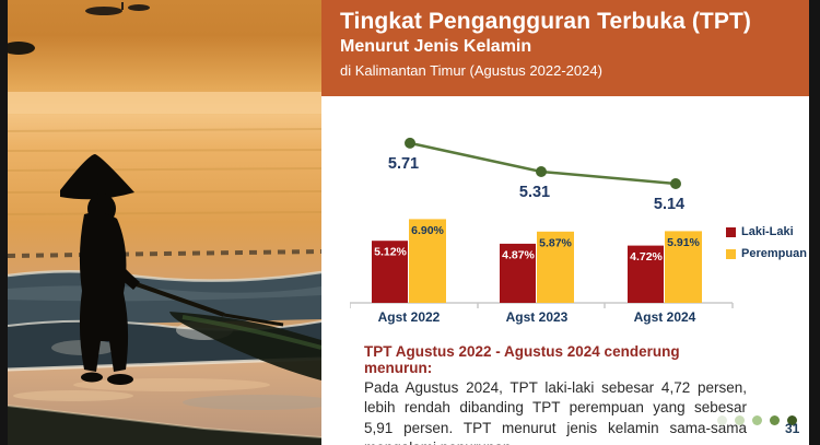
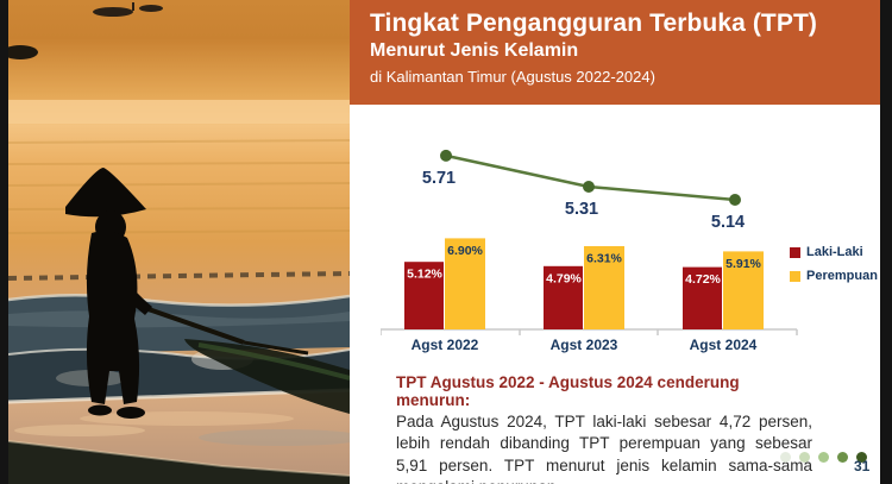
Laki-Laki/Agst 2023: 4.87% -> 4.79%
Perempuan/Agst 2023: 5.87% -> 6.31%
